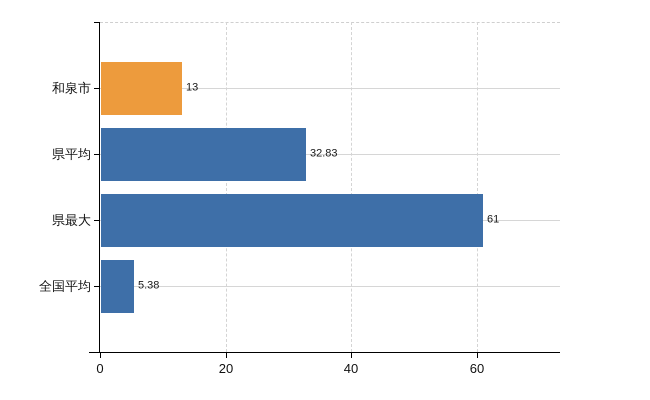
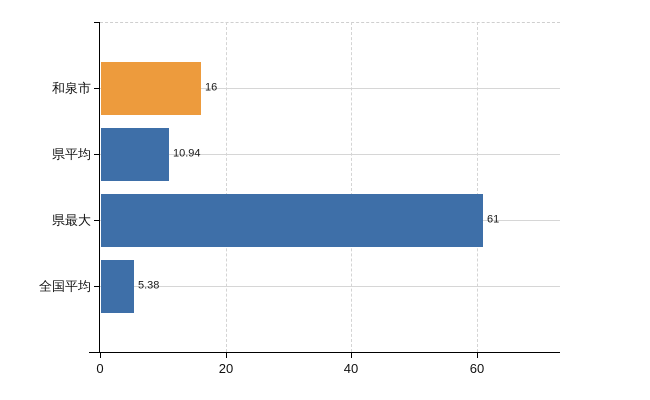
和泉市: 13 -> 16
県平均: 32.83 -> 10.94
